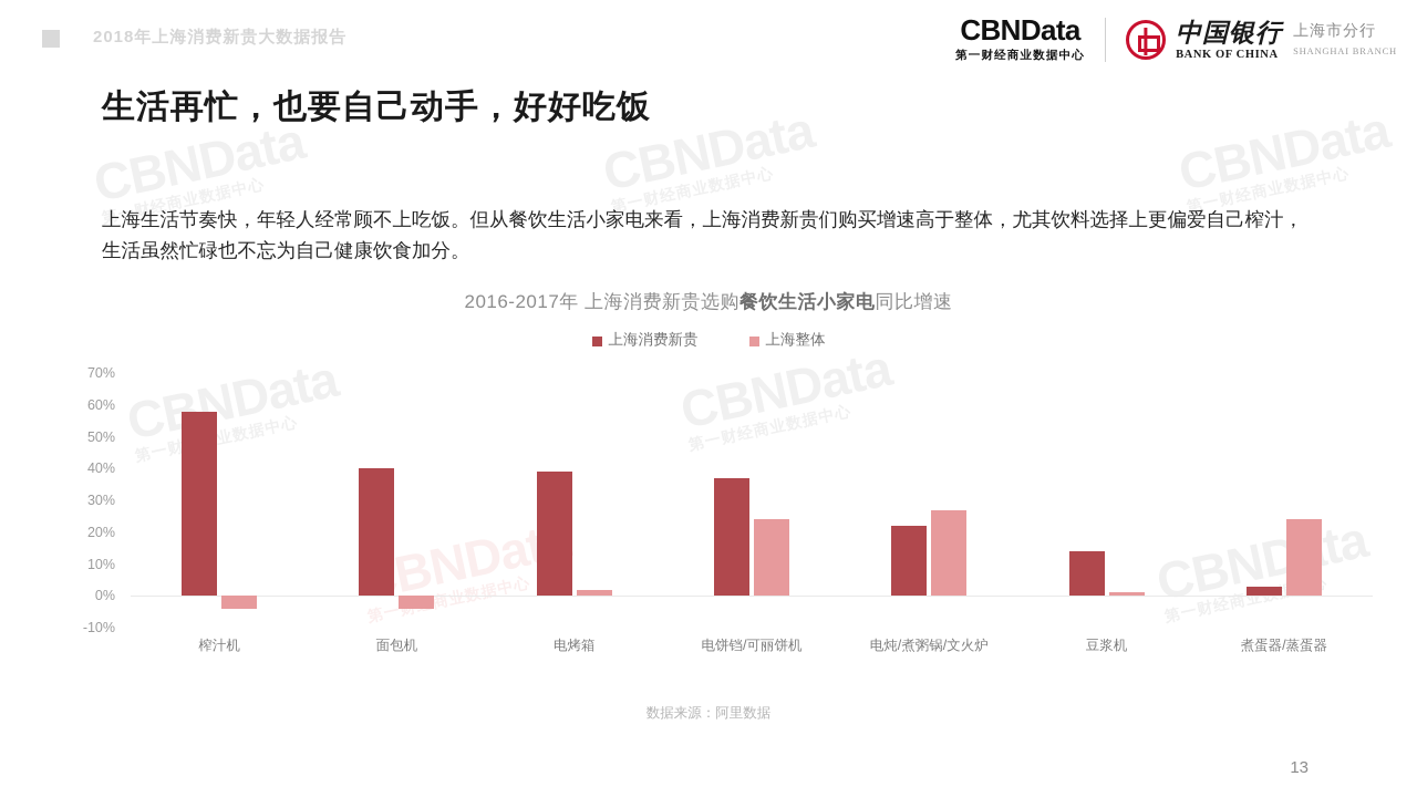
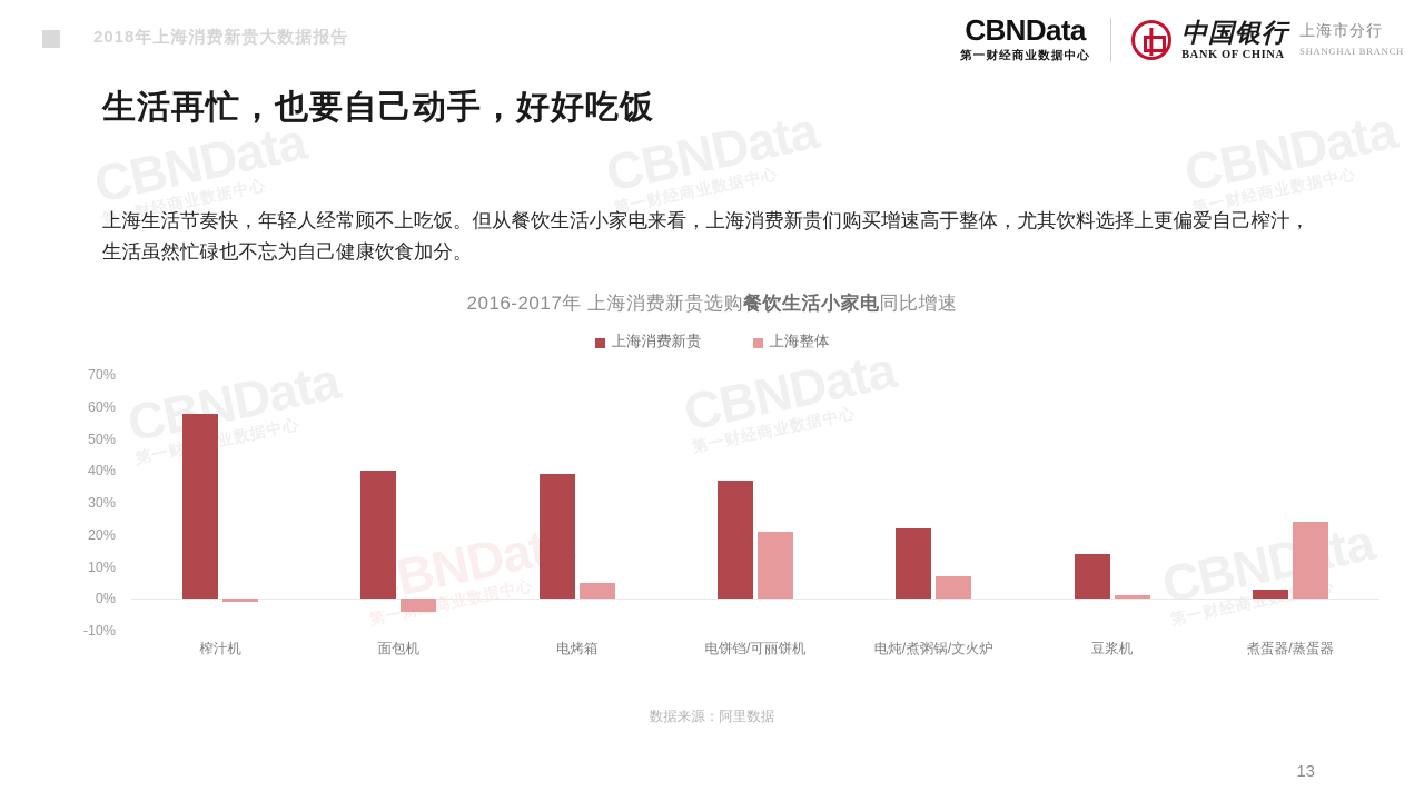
上海整体/榨汁机: -4% -> -1%
上海整体/电烤箱: 2% -> 5%
上海整体/电饼铛/可丽饼机: 24% -> 21%
上海整体/电炖/煮粥锅/文火炉: 27% -> 7%
